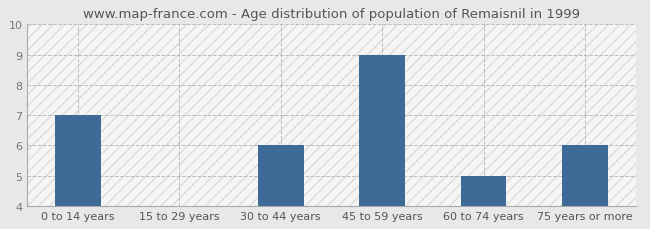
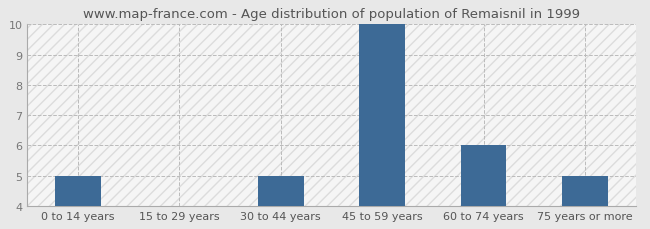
0 to 14 years: 7 -> 5
30 to 44 years: 6 -> 5
45 to 59 years: 9 -> 10
60 to 74 years: 5 -> 6
75 years or more: 6 -> 5
